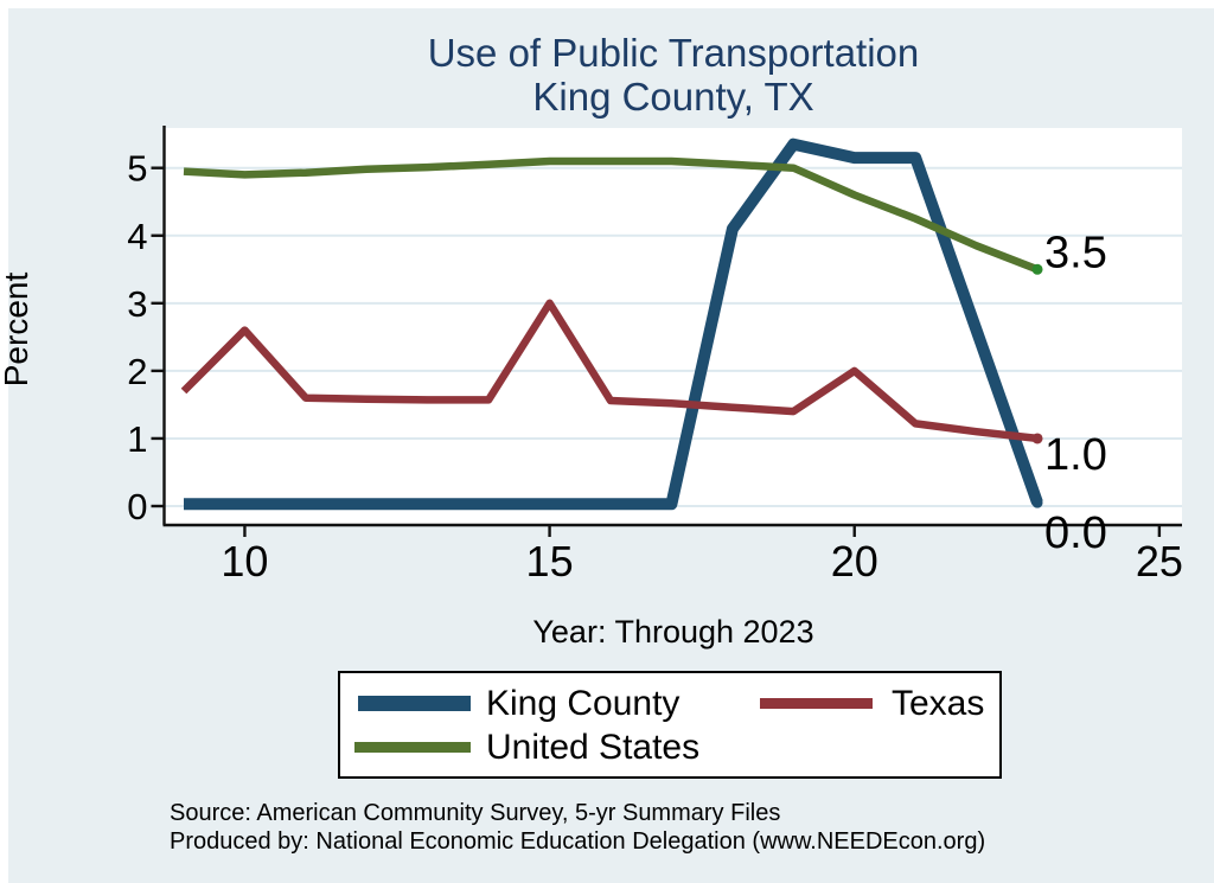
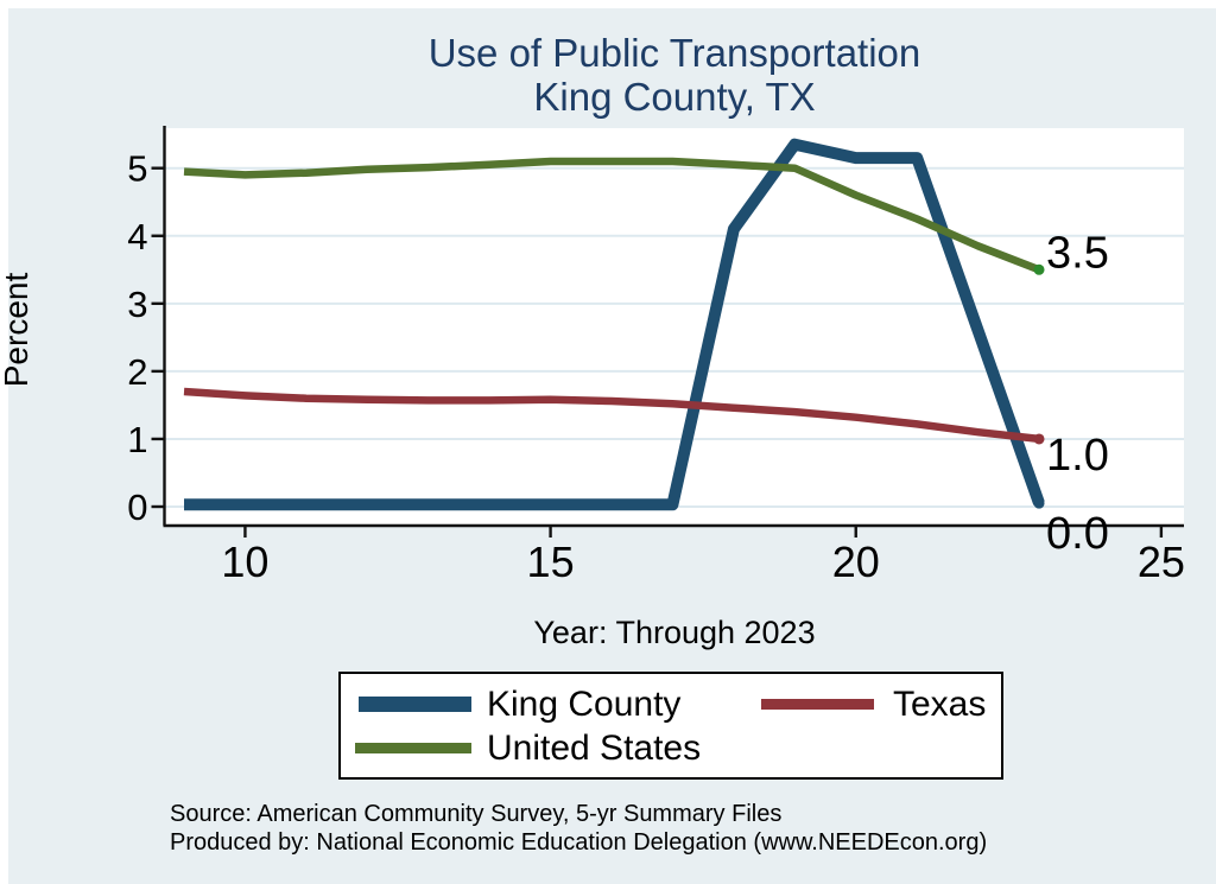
Texas/10: 2.6 -> 1.6
Texas/15: 3.0 -> 1.6
Texas/20: 2.0 -> 1.3
